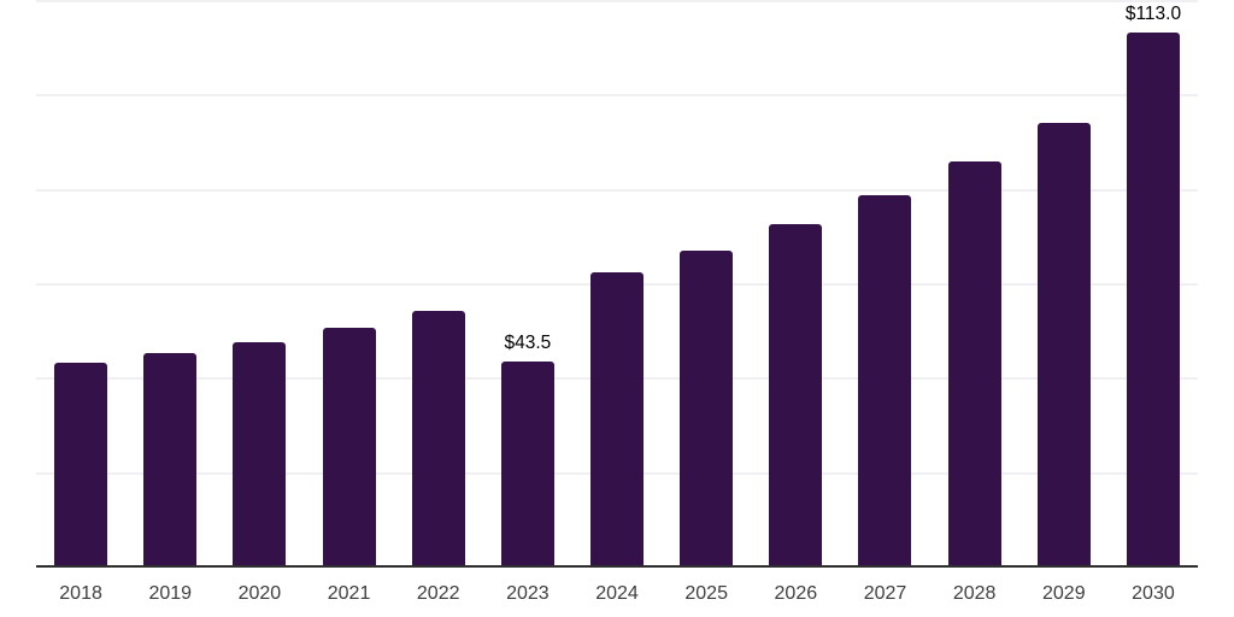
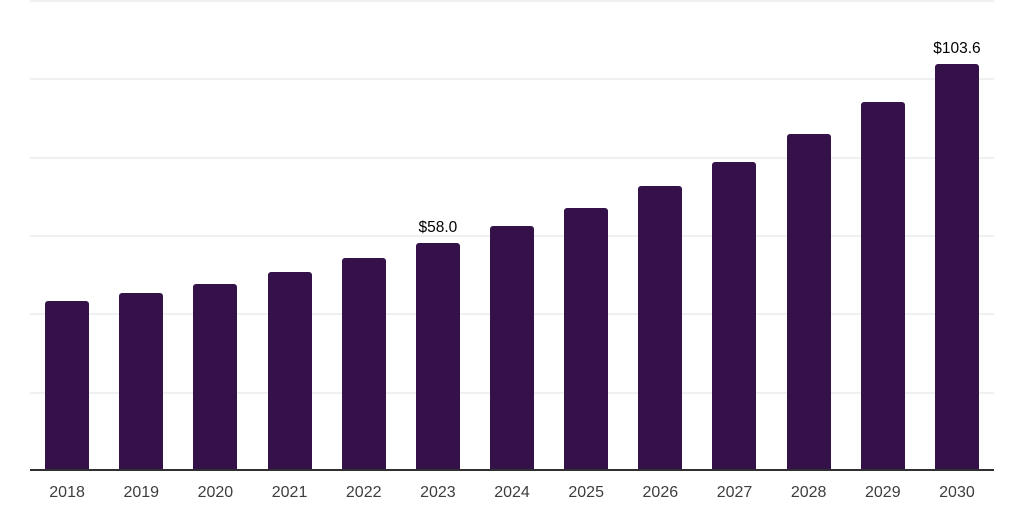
2023: $43.5 -> $58.0
2030: $113.0 -> $103.6
